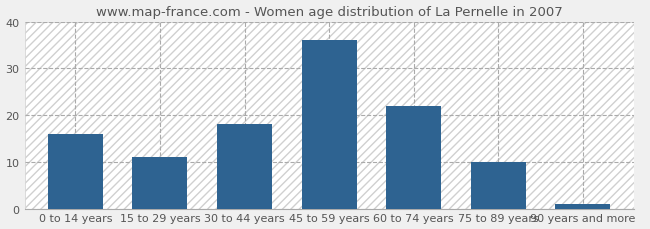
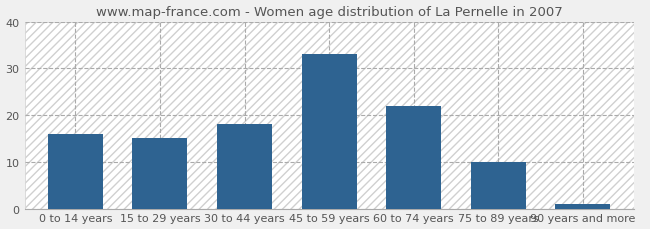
15 to 29 years: 11 -> 15
45 to 59 years: 36 -> 33
